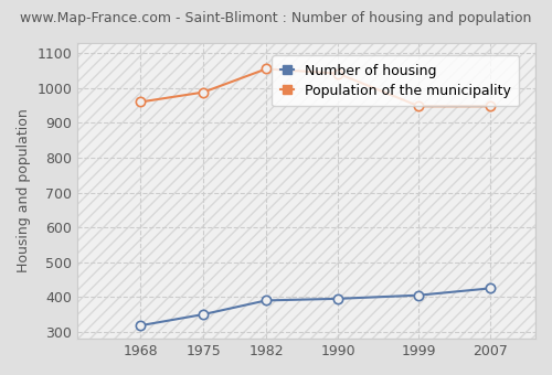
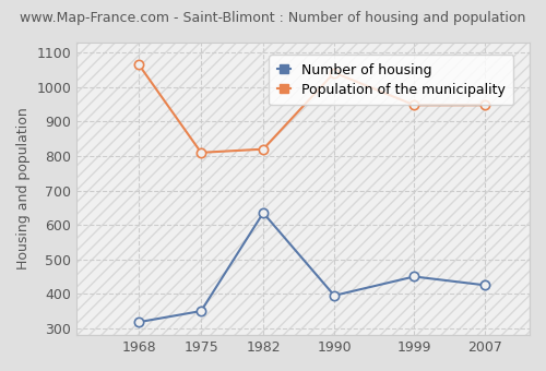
Population of the municipality/1968: 960 -> 1065
Population of the municipality/1975: 988 -> 810
Number of housing/1982: 390 -> 635
Population of the municipality/1982: 1055 -> 820
Number of housing/1999: 405 -> 450
